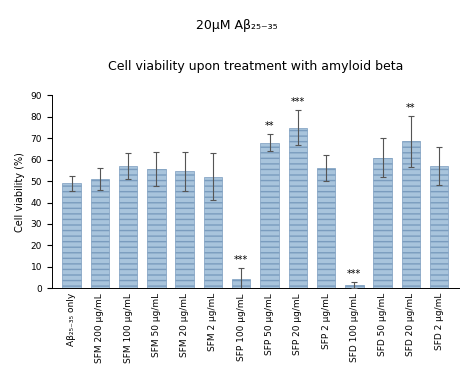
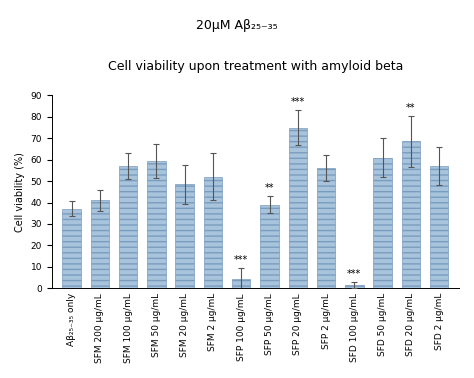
Aβ₂₅₋₃₅ only: 49.0 -> 37.0
SFM 200 μg/mL: 51.0 -> 41.0
SFM 50 μg/mL: 55.5 -> 59.5
SFM 20 μg/mL: 54.5 -> 48.5
SFP 50 μg/mL: 68.0 -> 39.0
